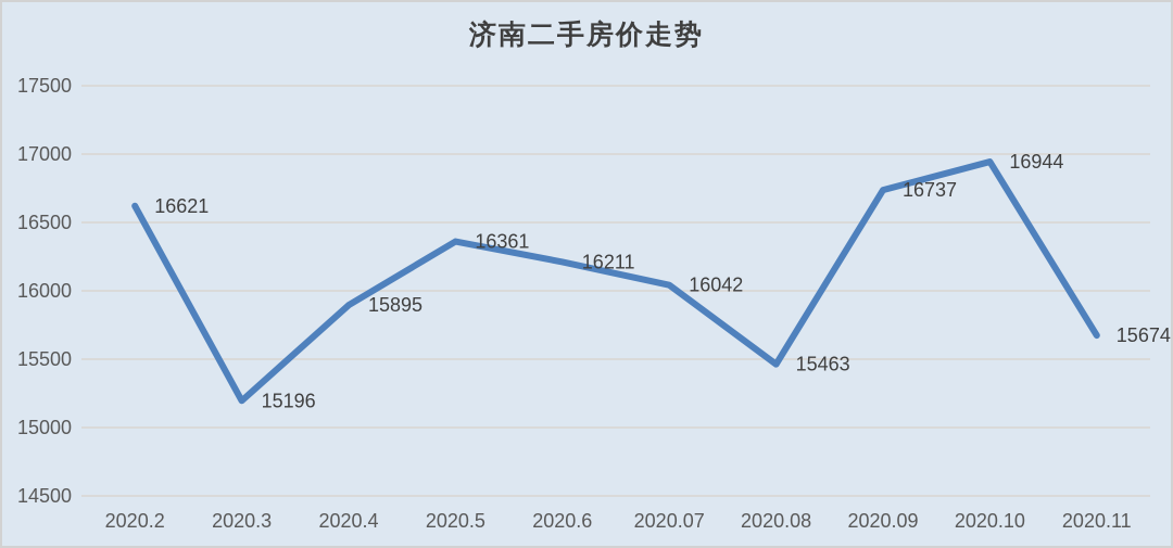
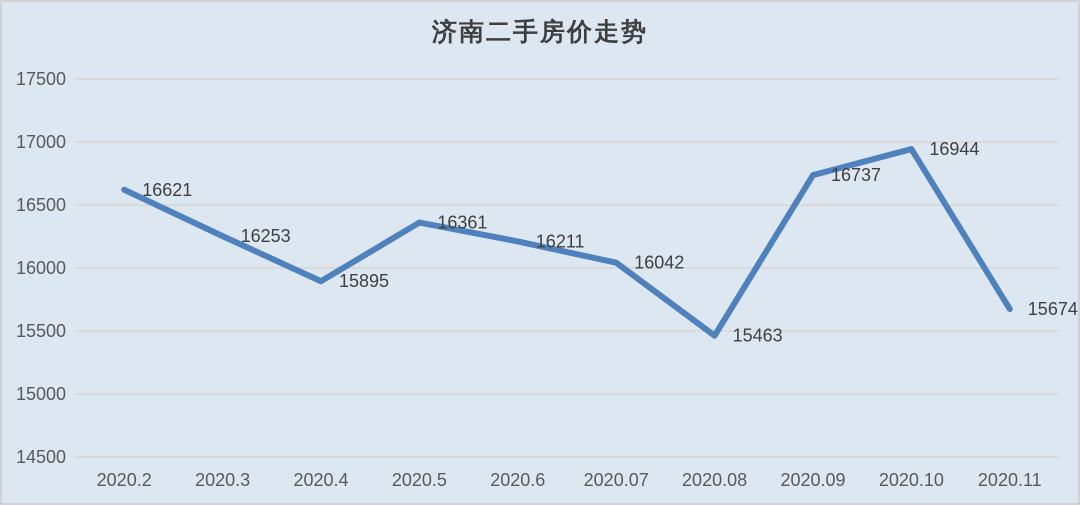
2020.3: 15196 -> 16253
